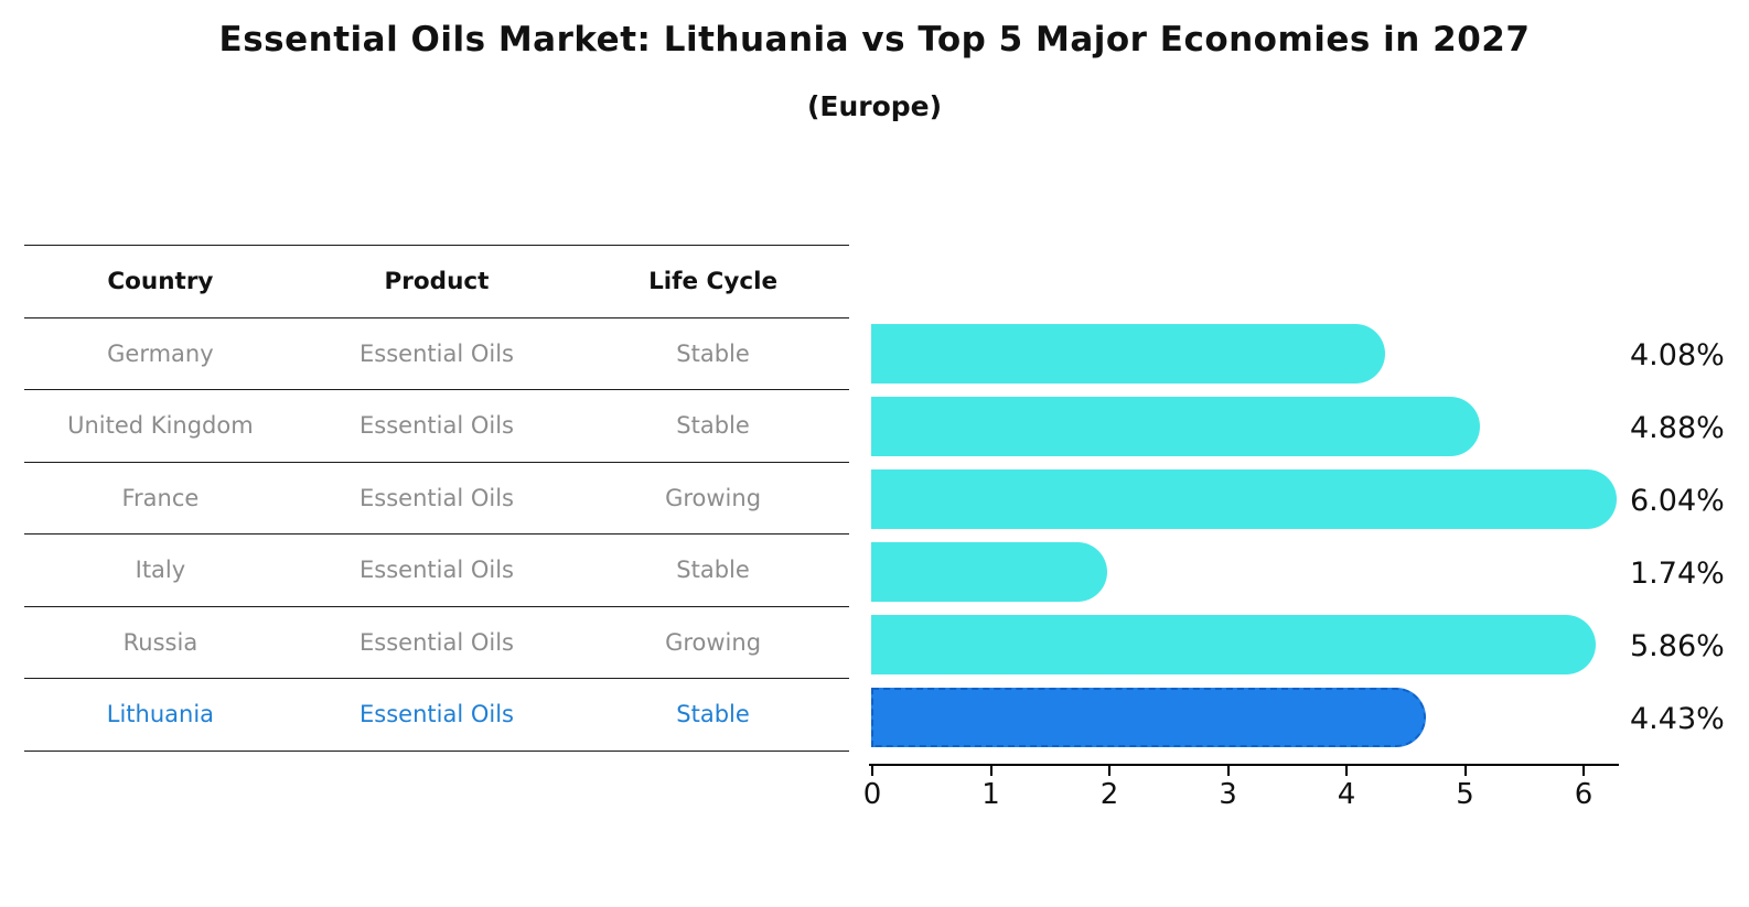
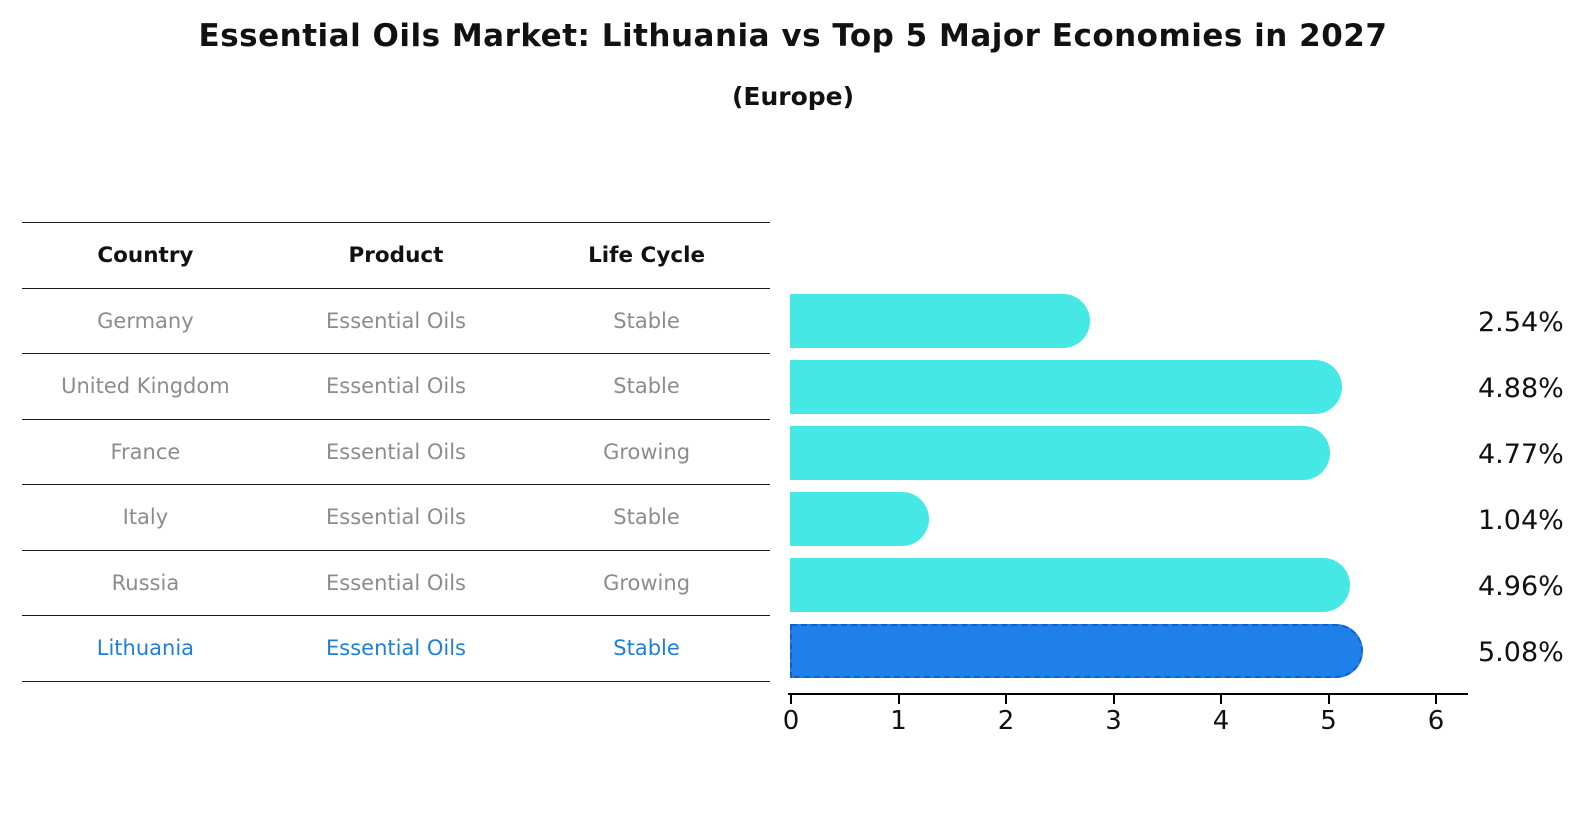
Germany: 4.08% -> 2.54%
France: 6.04% -> 4.77%
Italy: 1.74% -> 1.04%
Russia: 5.86% -> 4.96%
Lithuania: 4.43% -> 5.08%
